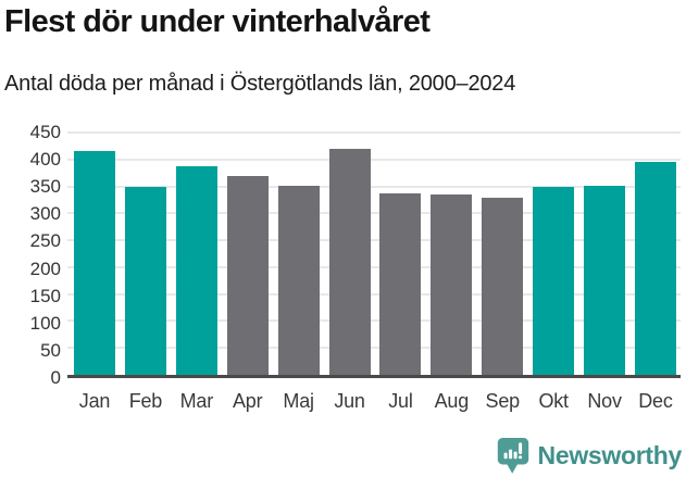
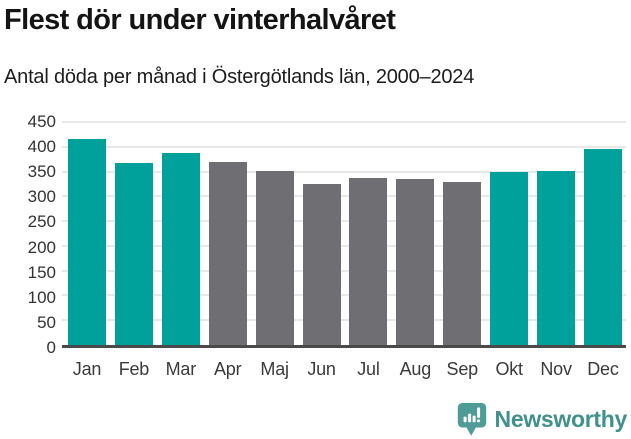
Feb: 350 -> 370
Jun: 420 -> 320
